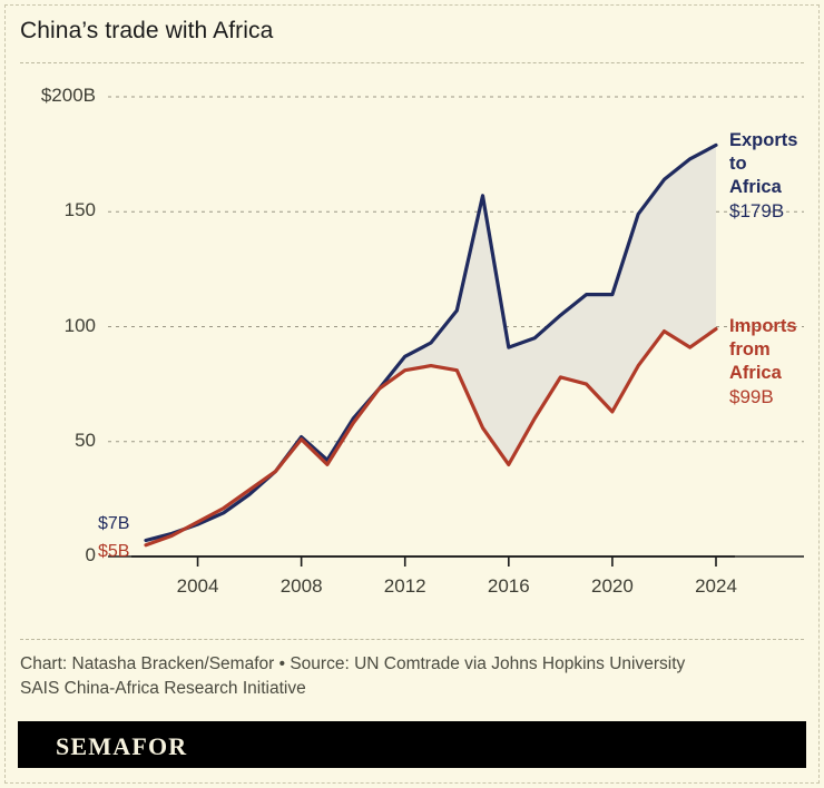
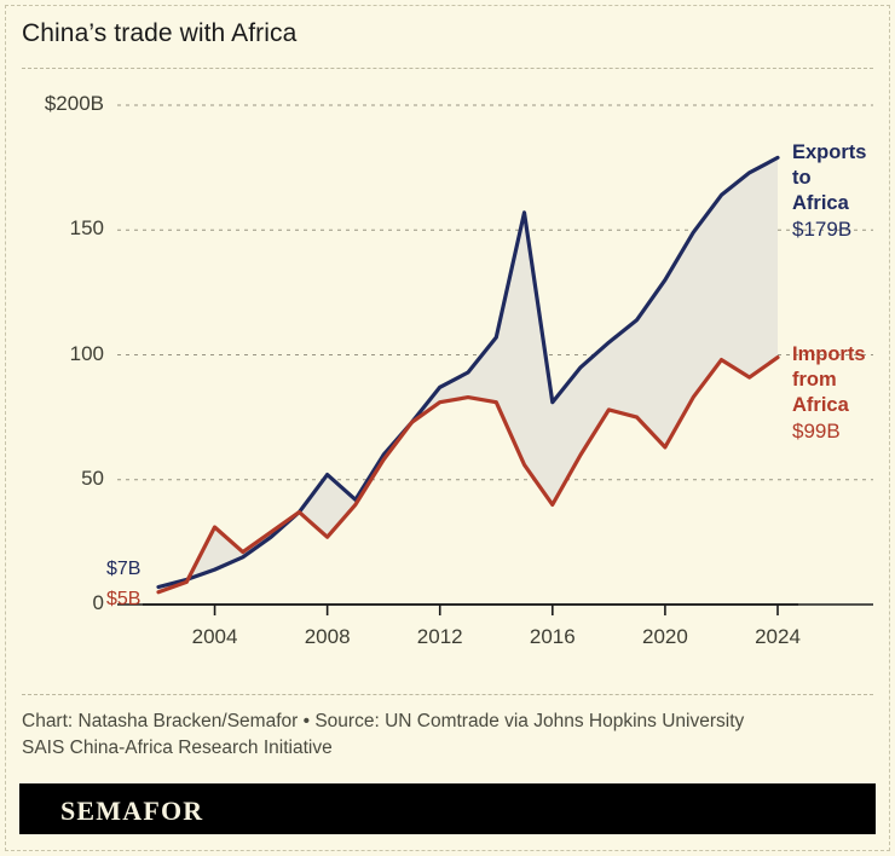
Imports from Africa/2004: $15B -> $31B
Imports from Africa/2008: $51B -> $27B
Exports to Africa/2016: $91B -> $81B
Exports to Africa/2020: $114B -> $130B
